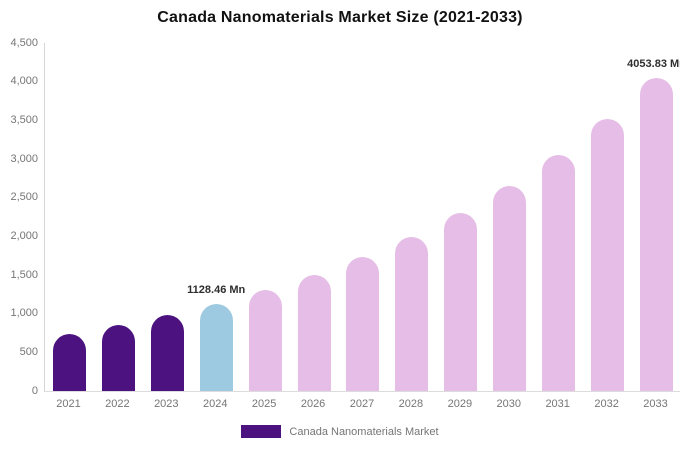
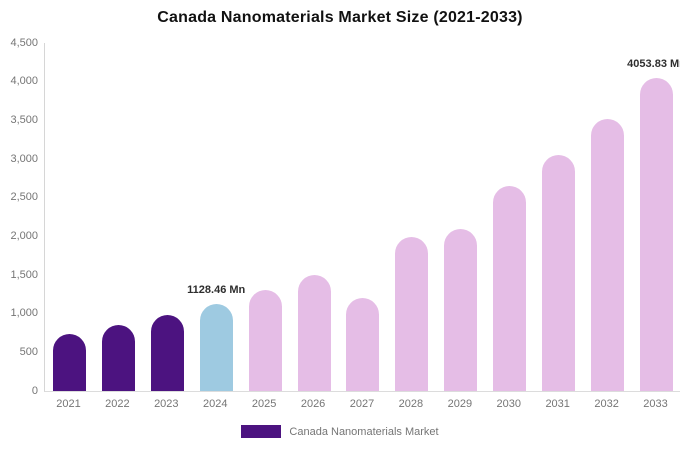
2027: 1700 -> 1200
2029: 2300 -> 2100
